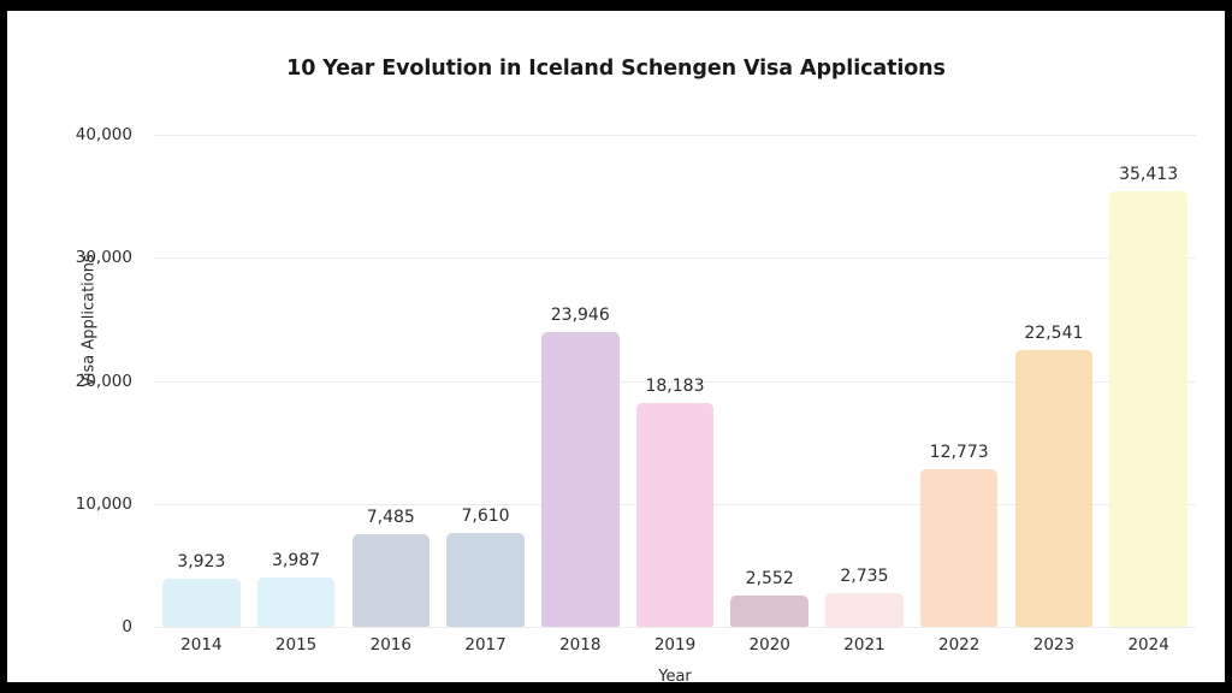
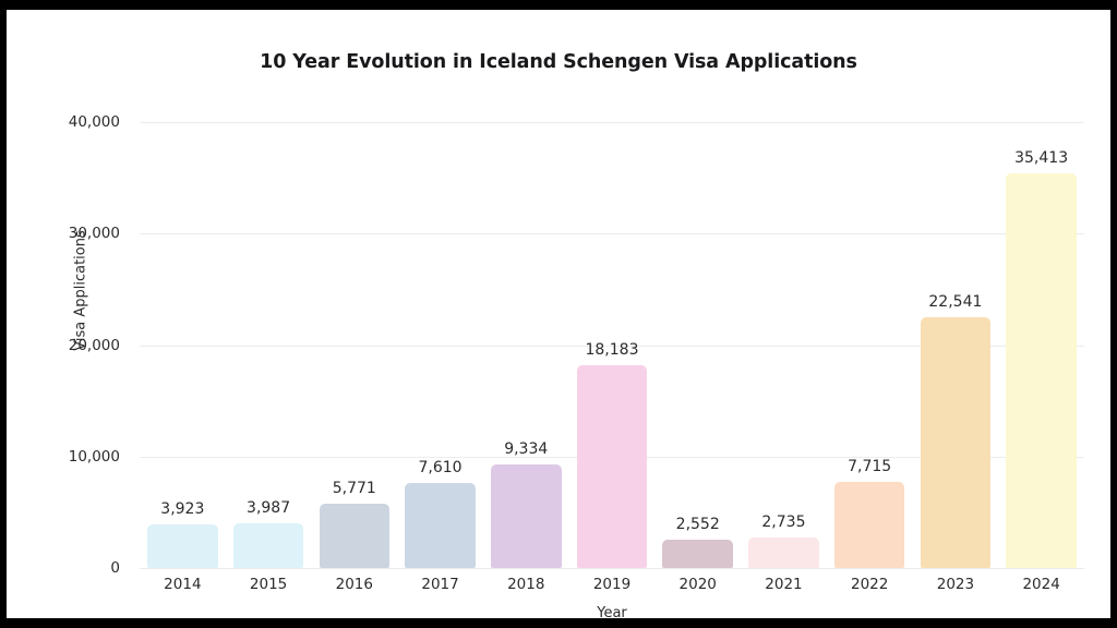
2016: 7,485 -> 5,771
2018: 23,946 -> 9,334
2022: 12,773 -> 7,715
